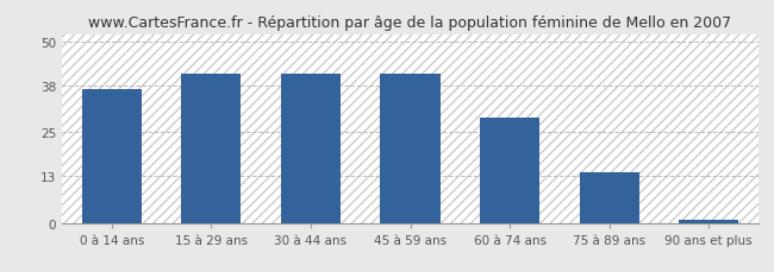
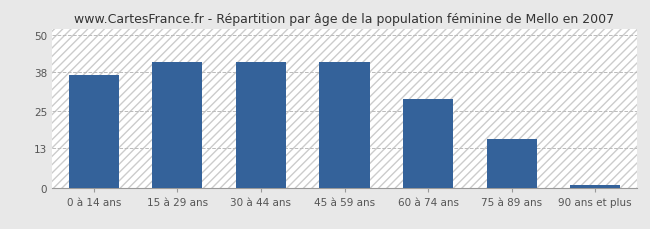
75 à 89 ans: 14 -> 16
